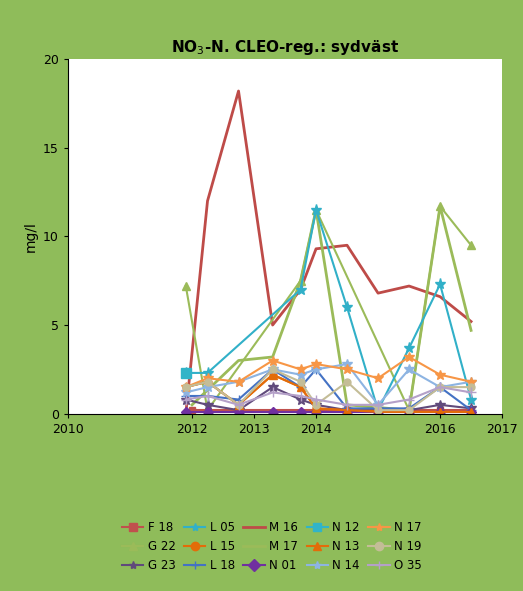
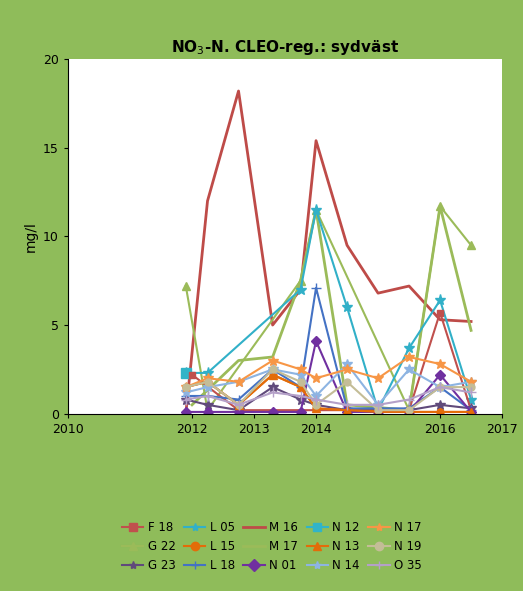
F 18/2012: 0.2 -> 2.2
M 16/2014: 9.3 -> 15.4
L 18/2014: 2.5 -> 7.1
N 01/2014: 0.1 -> 4.1
N 14/2014: 2.5 -> 1.0
N 17/2014: 2.8 -> 2.0
M 16/2016: 6.6 -> 5.3
L 05/2016: 7.3 -> 6.4
F 18/2016: 0.2 -> 5.7
N 01/2016: 0.1 -> 2.2
N 17/2016: 2.2 -> 2.8
